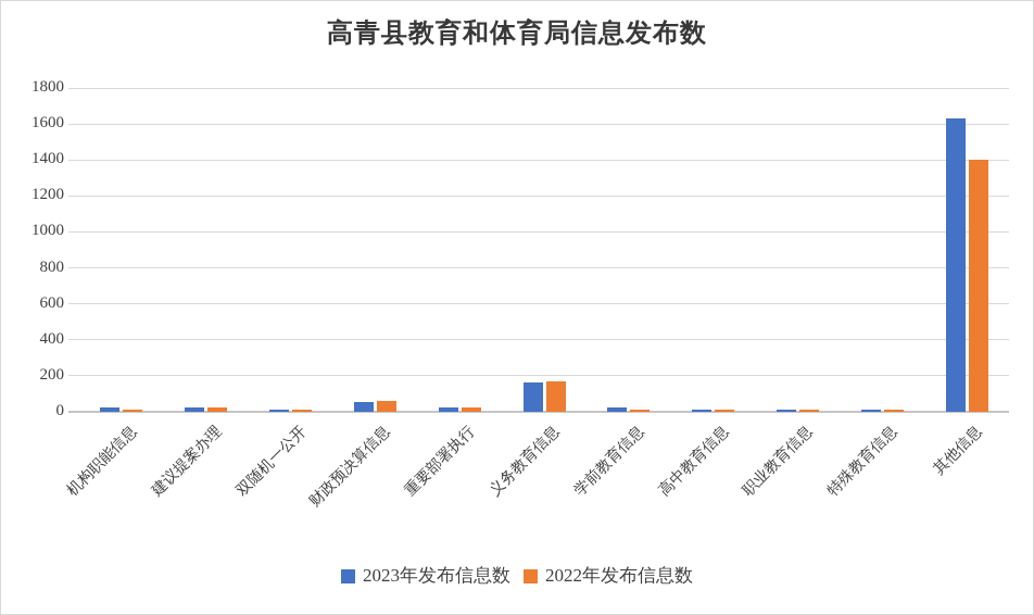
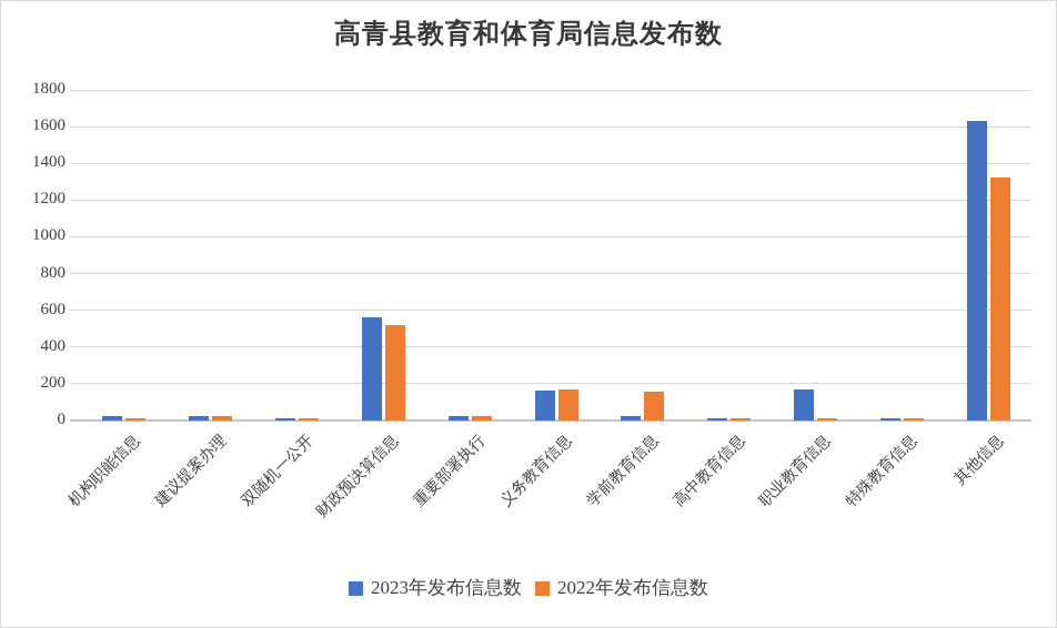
2023年发布信息数/财政预决算信息: 60 -> 560
2022年发布信息数/财政预决算信息: 60 -> 520
2022年发布信息数/学前教育信息: 10 -> 160
2023年发布信息数/职业教育信息: 10 -> 170
2022年发布信息数/其他信息: 1400 -> 1320
